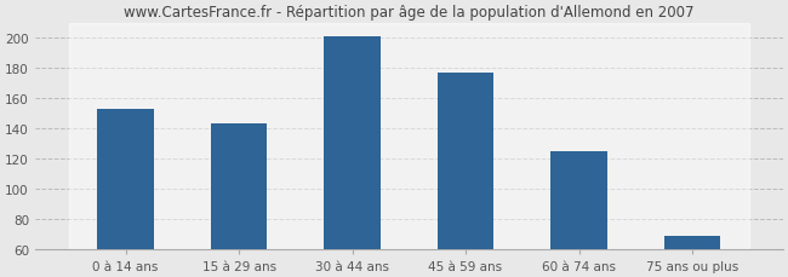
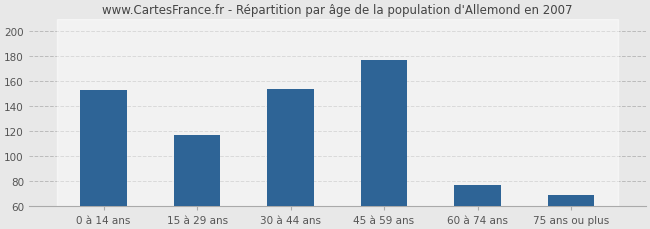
15 à 29 ans: 143 -> 117
30 à 44 ans: 201 -> 154
60 à 74 ans: 125 -> 77
